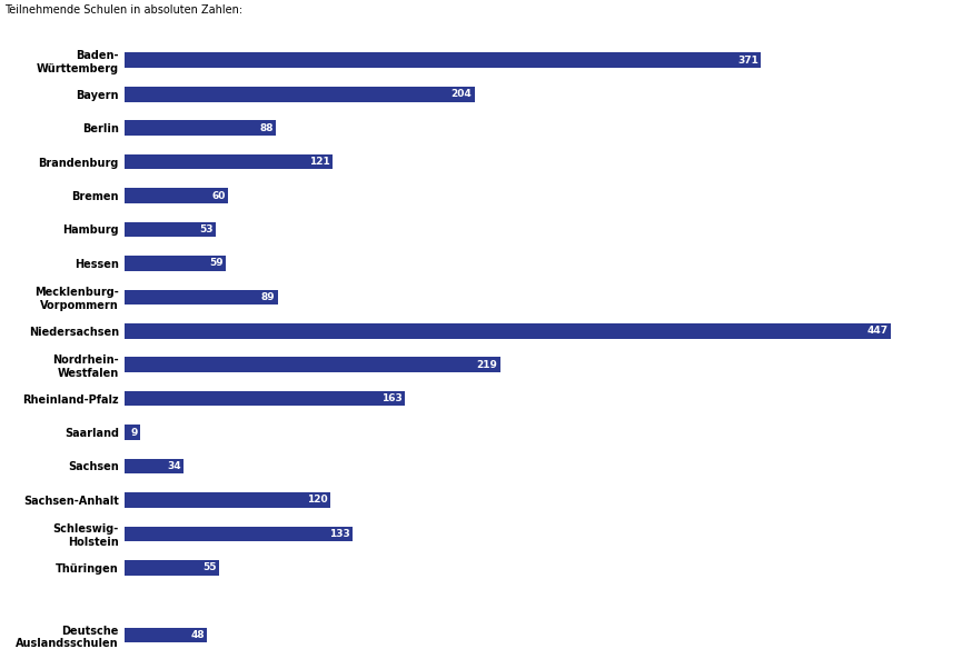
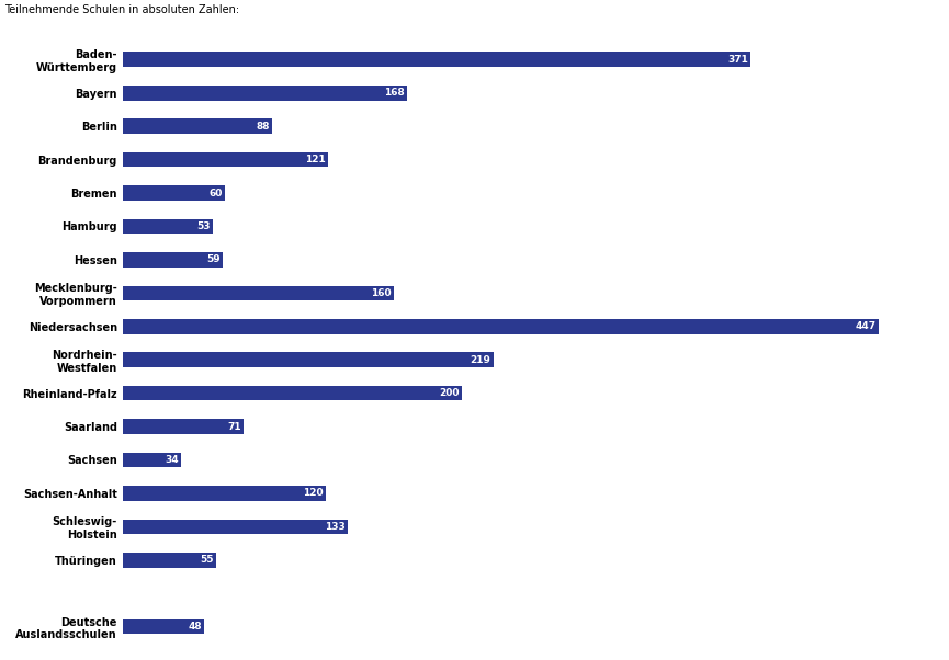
Bayern: 204 -> 168
Mecklenburg- Vorpommern: 89 -> 160
Rheinland-Pfalz: 163 -> 200
Saarland: 9 -> 71
